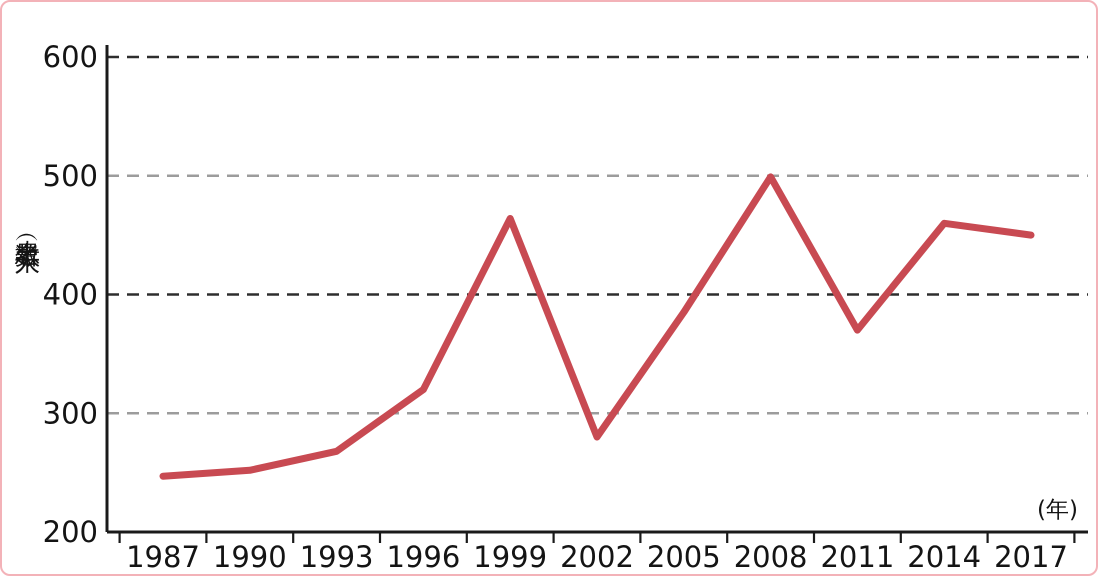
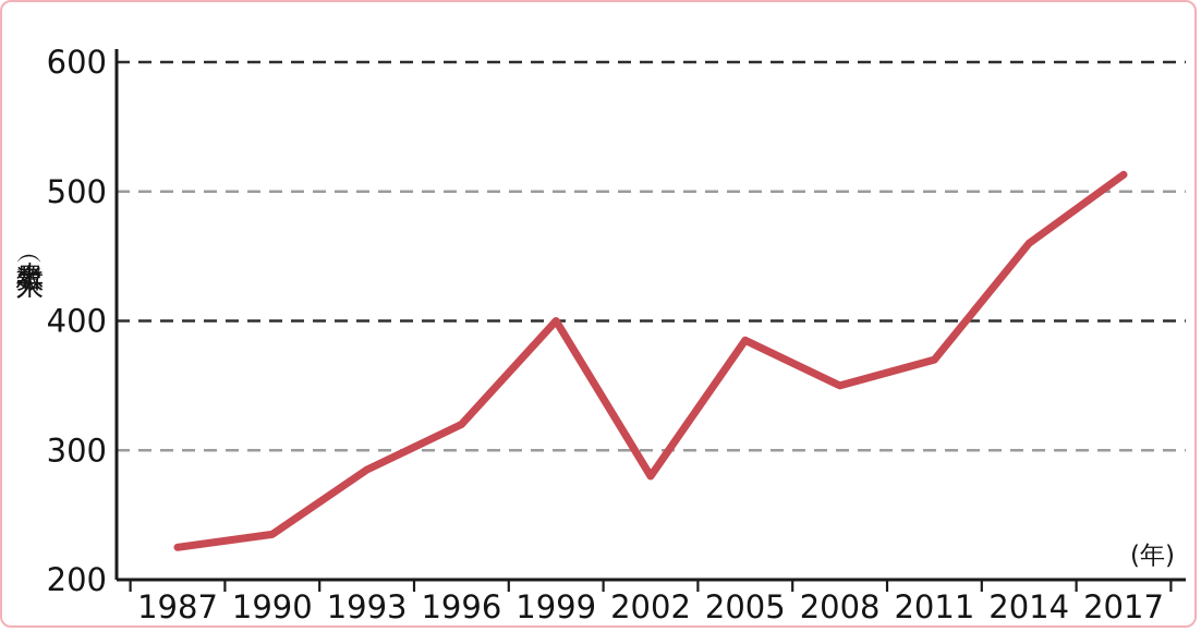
1987: 247 -> 225
1990: 252 -> 235
1993: 268 -> 285
1999: 464 -> 400
2008: 499 -> 350
2017: 450 -> 513
